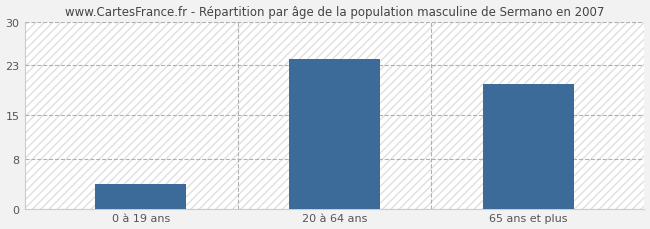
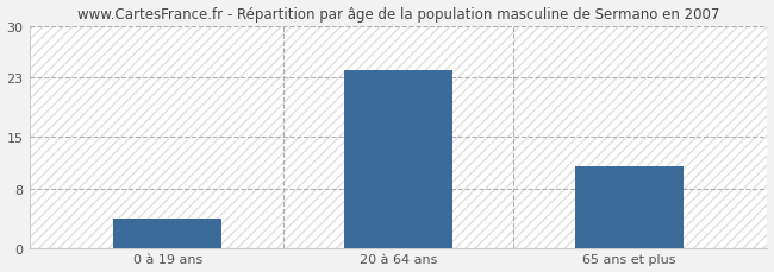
65 ans et plus: 20 -> 11
